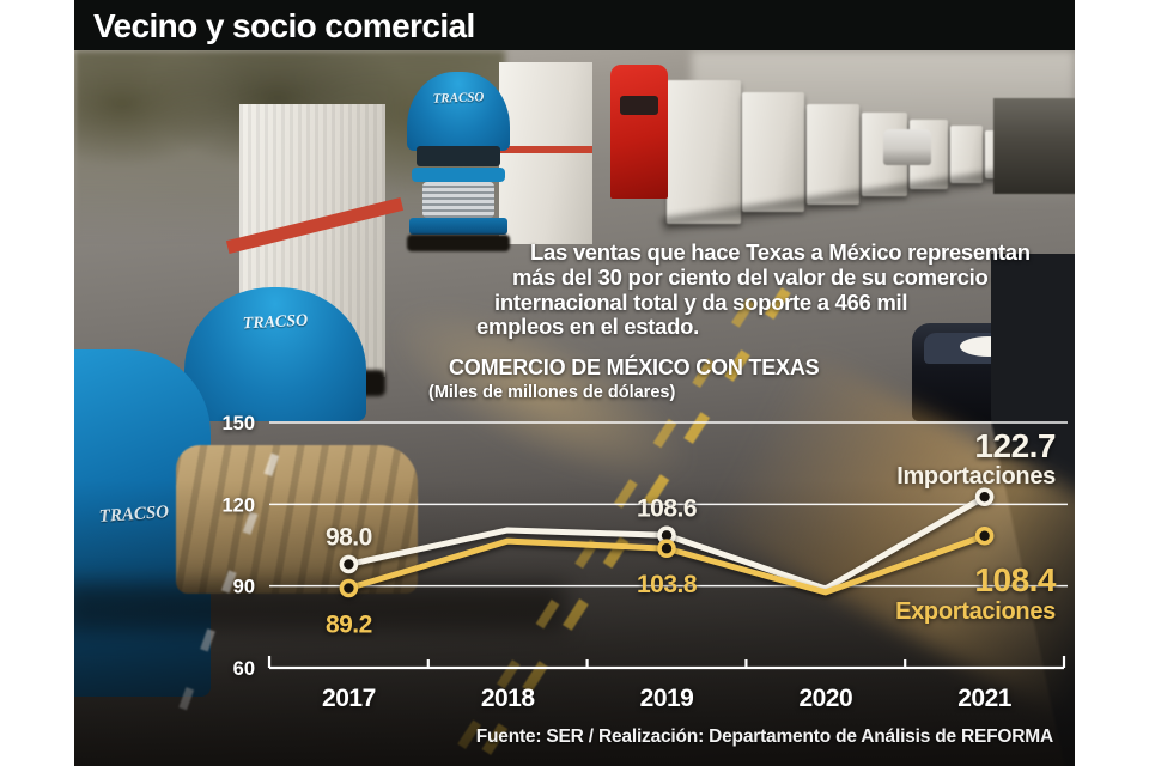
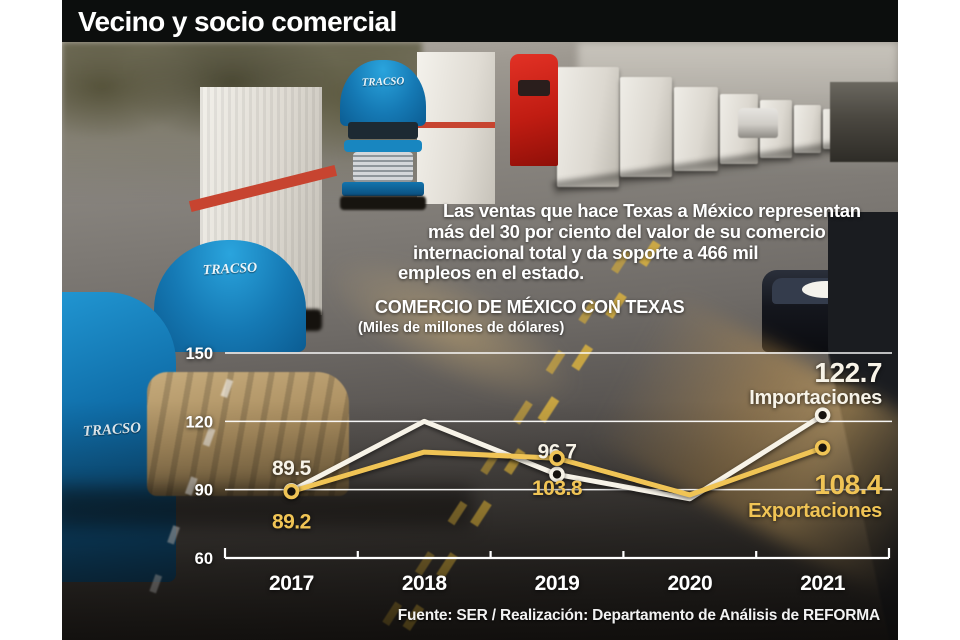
Importaciones/2017: 98.0 -> 89.5
Importaciones/2018: 110 -> 120
Importaciones/2019: 108.6 -> 96.7
Importaciones/2020: 89 -> 86
